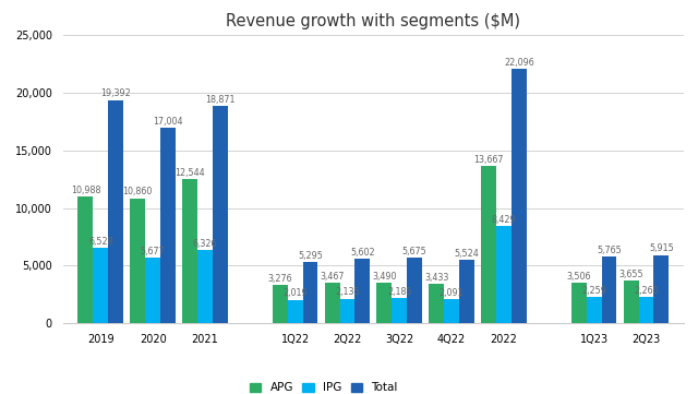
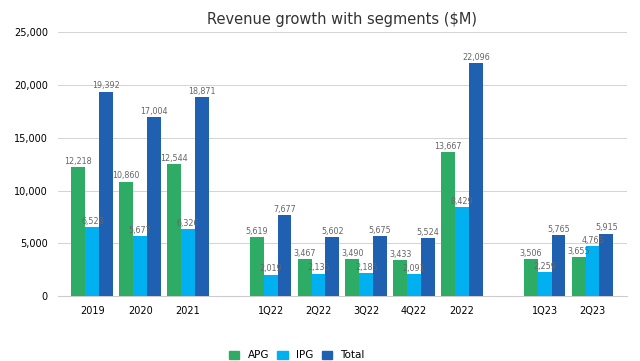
APG/2019: 10,988 -> 12,218
APG/1Q22: 3,276 -> 5,619
Total/1Q22: 5,295 -> 7,677
IPG/2Q23: 2,260 -> 4,763
